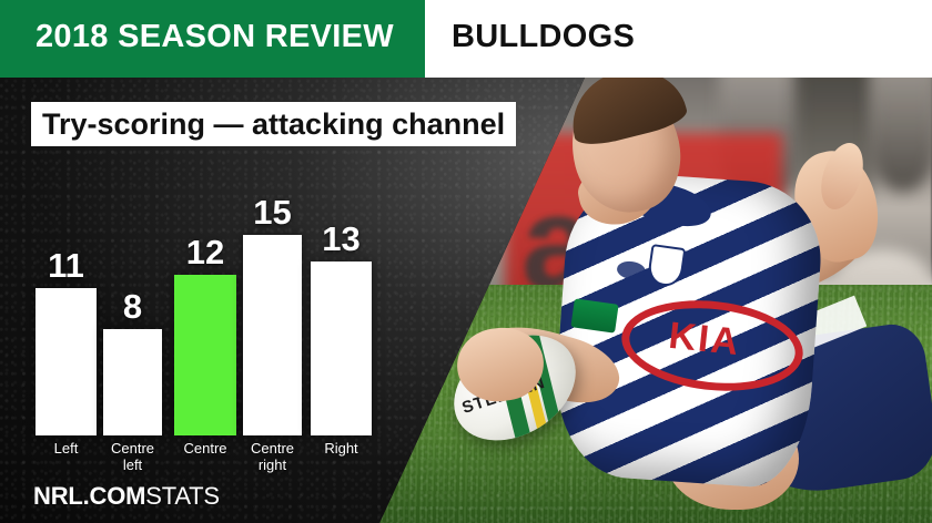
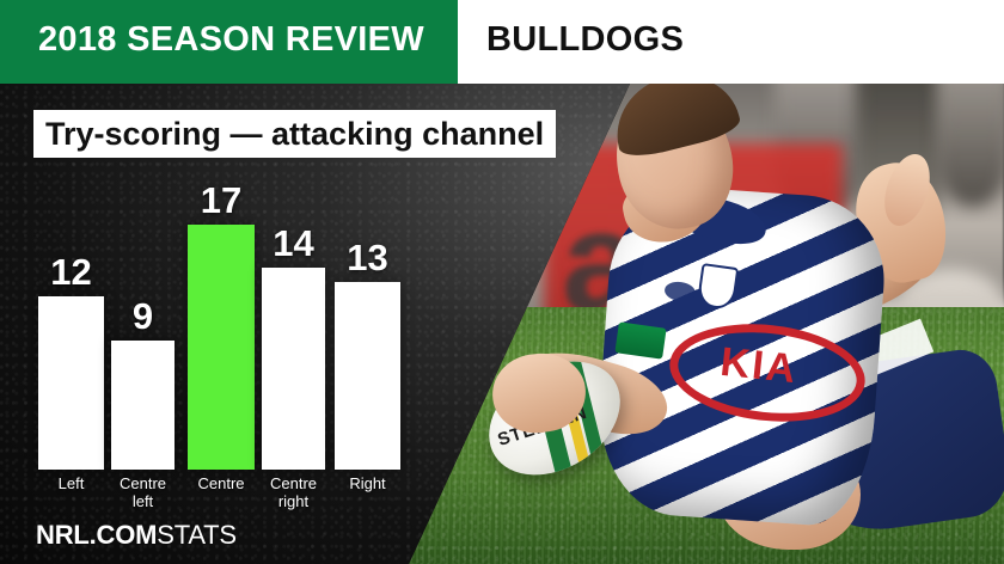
Left: 11 -> 12
Centre left: 8 -> 9
Centre: 12 -> 17
Centre right: 15 -> 14
